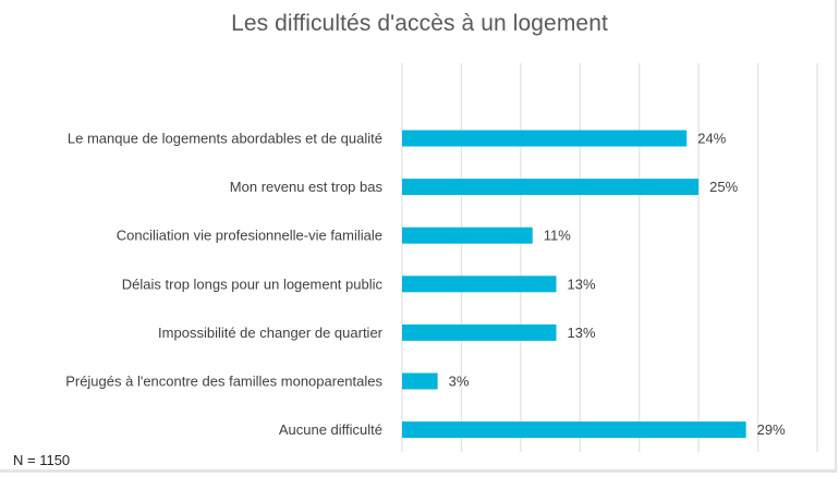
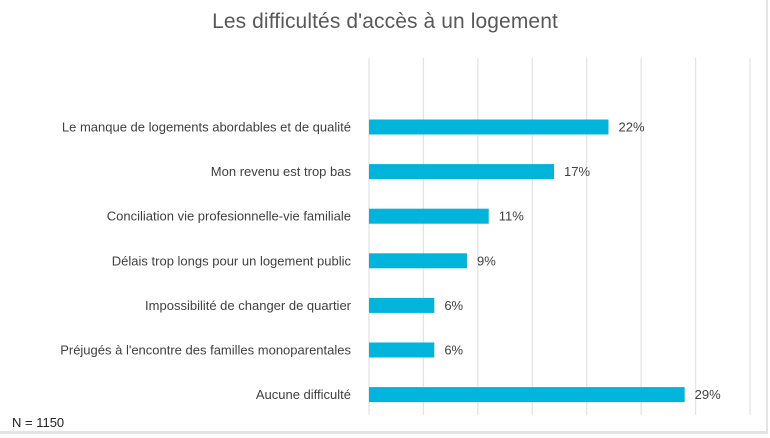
Le manque de logements abordables et de qualité: 24% -> 22%
Mon revenu est trop bas: 25% -> 17%
Délais trop longs pour un logement public: 13% -> 9%
Impossibilité de changer de quartier: 13% -> 6%
Préjugés à l'encontre des familles monoparentales: 3% -> 6%
